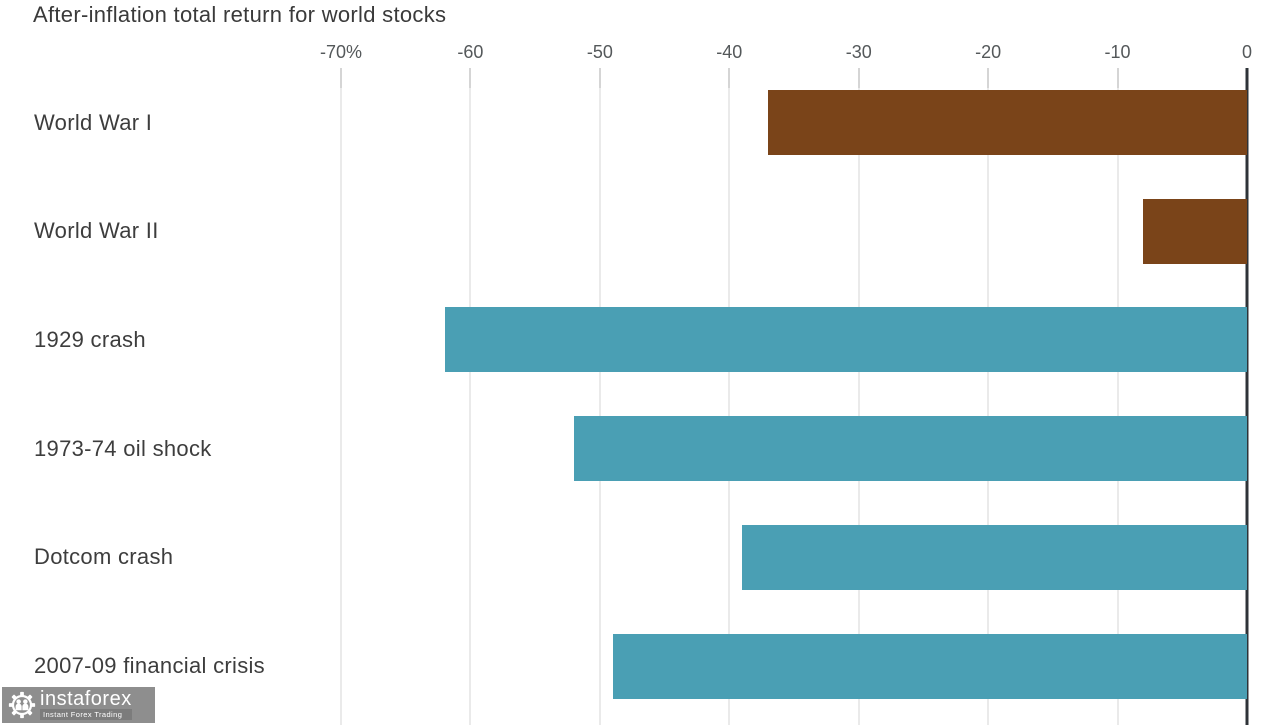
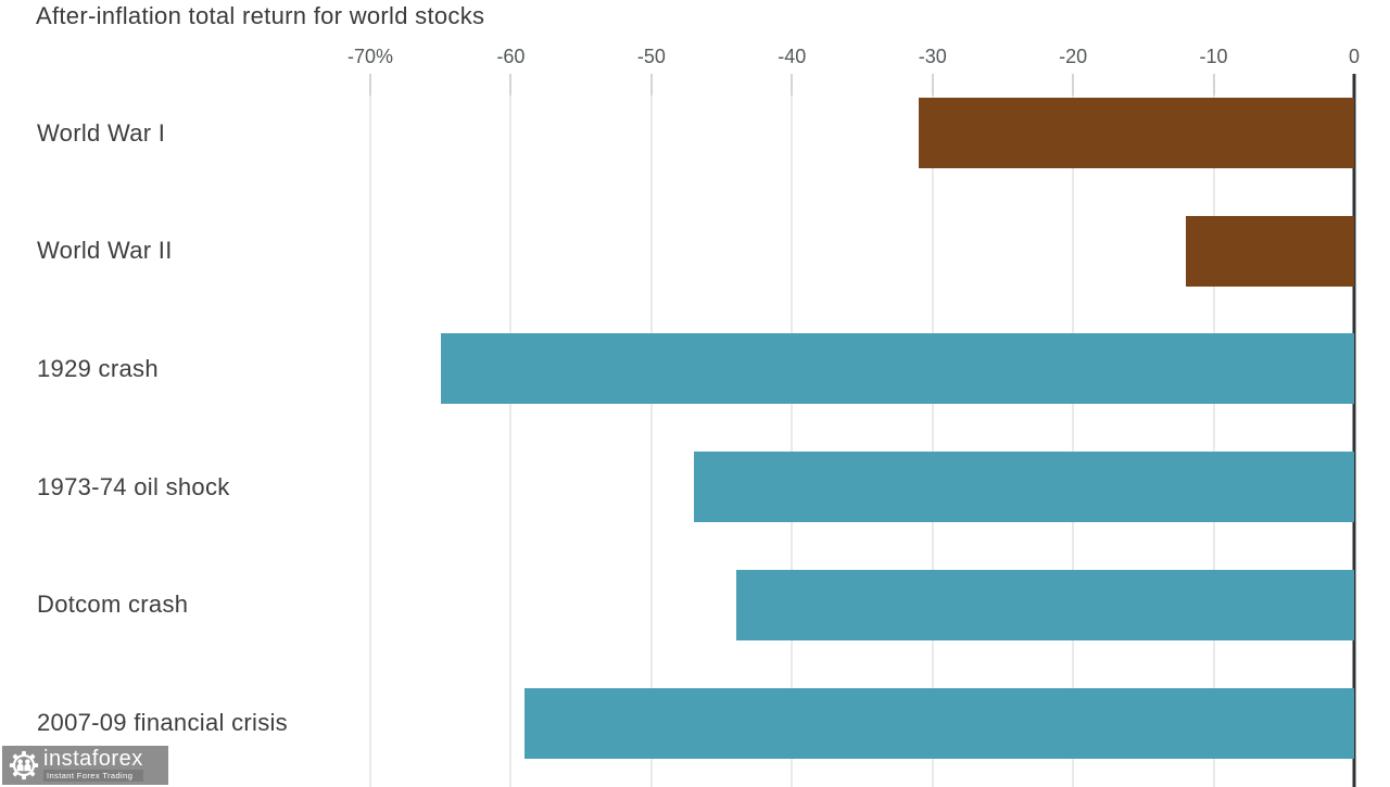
World War I: -37 -> -31
World War II: -8 -> -12
1929 crash: -62 -> -65
1973-74 oil shock: -52 -> -47
Dotcom crash: -39 -> -44
2007-09 financial crisis: -49 -> -59
